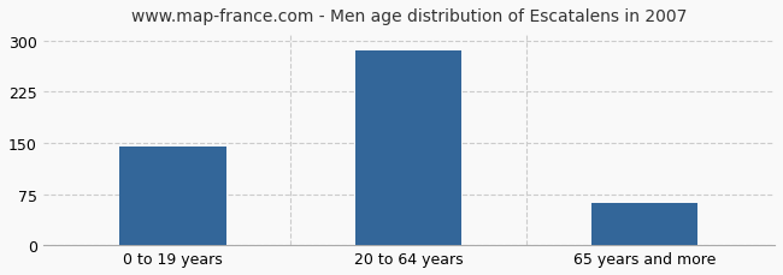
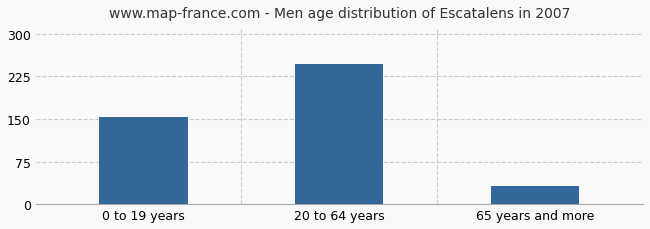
0 to 19 years: 144 -> 154
20 to 64 years: 285 -> 246
65 years and more: 62 -> 32
